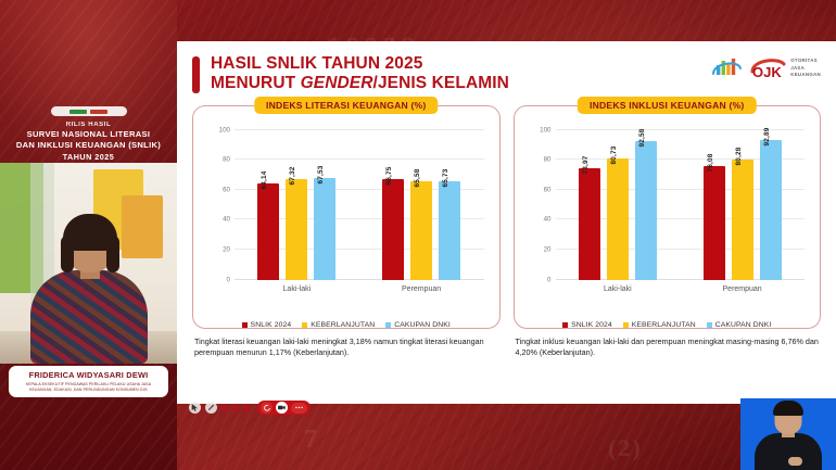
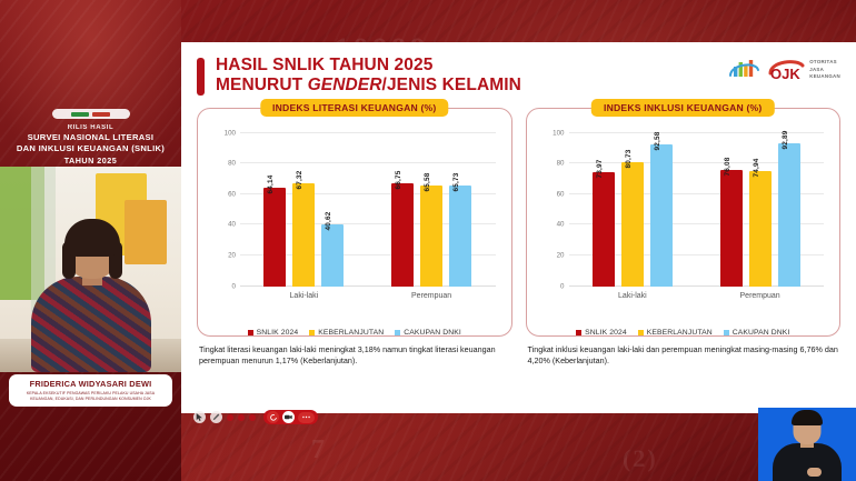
INDEKS LITERASI KEUANGAN (%)/CAKUPAN DNKI/Laki-laki: 67,53 -> 40,62
INDEKS INKLUSI KEUANGAN (%)/KEBERLANJUTAN/Perempuan: 80,28 -> 74,94
